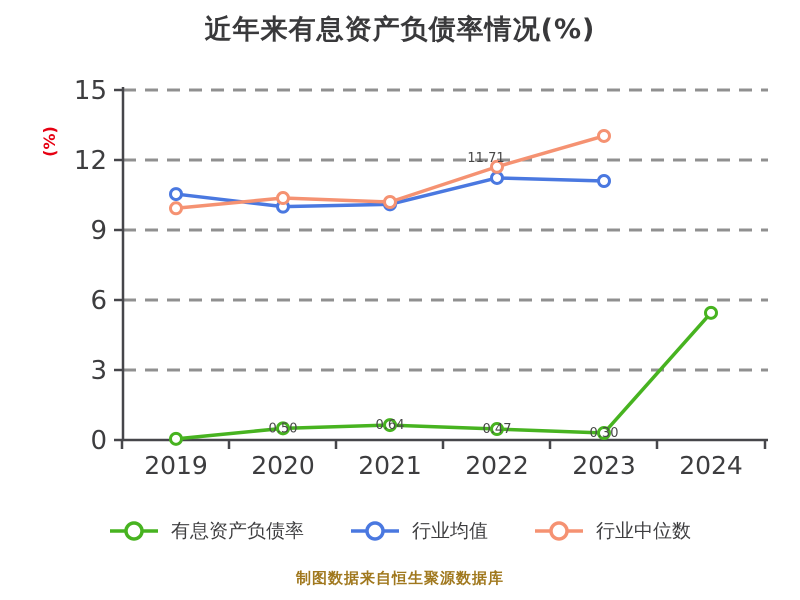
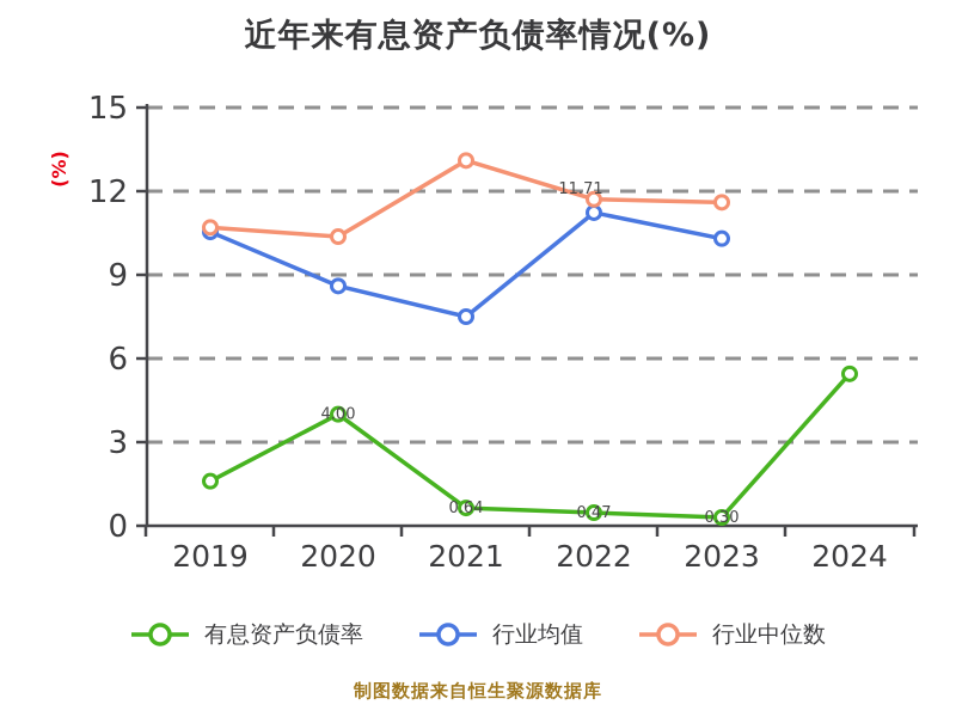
有息资产负债率/2019: 0.1 -> 1.6
行业中位数/2019: 9.9 -> 10.7
有息资产负债率/2020: 0.50 -> 4.00
行业均值/2020: 10.0 -> 8.6
行业均值/2021: 10.1 -> 7.5
行业中位数/2021: 10.2 -> 13.1
行业均值/2023: 11.1 -> 10.3
行业中位数/2023: 13.0 -> 11.6
